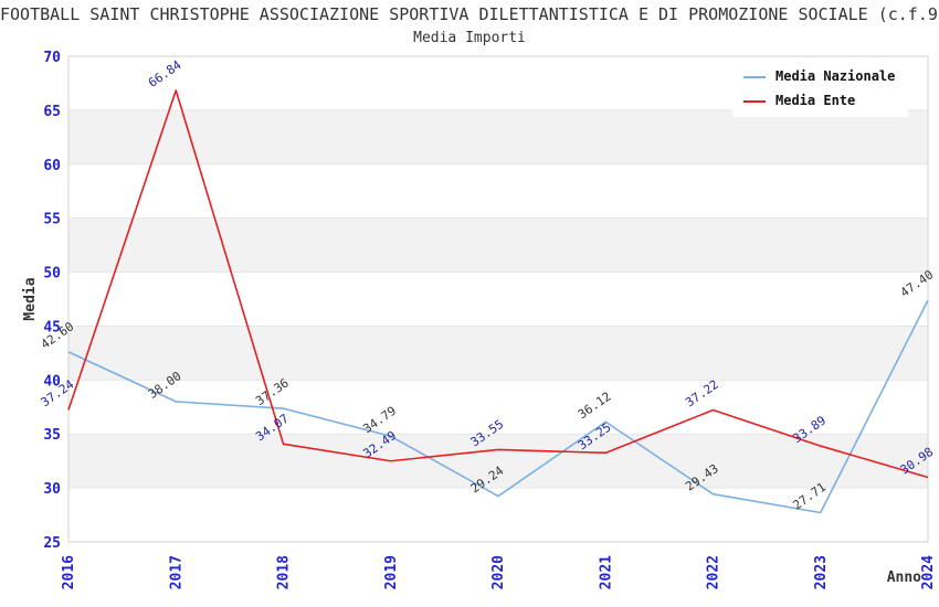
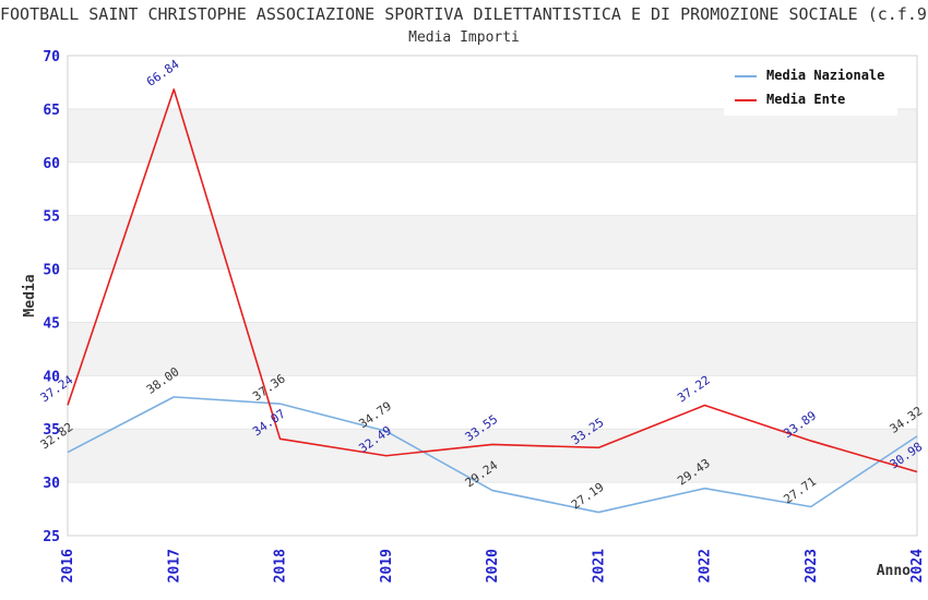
Media Nazionale/2016: 42.60 -> 32.82
Media Nazionale/2021: 36.12 -> 27.19
Media Nazionale/2024: 47.40 -> 34.32
